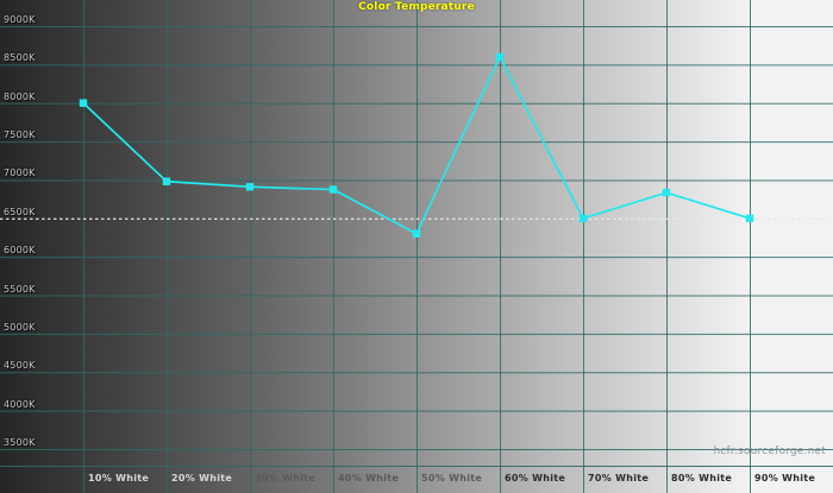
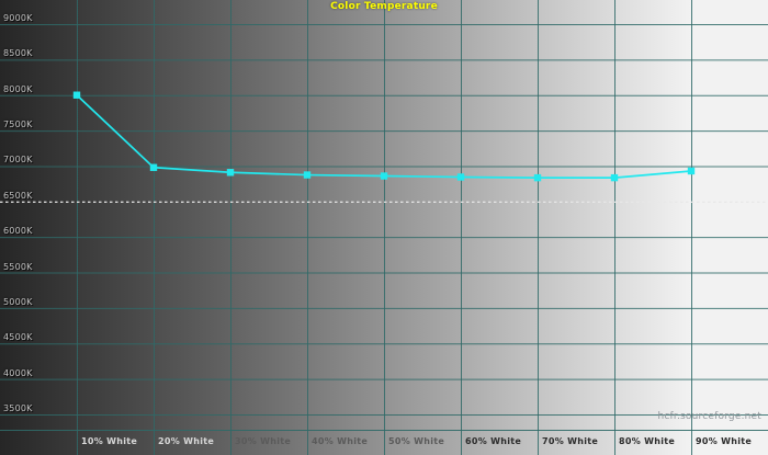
50% White: 6300K -> 6900K
60% White: 8600K -> 6800K
70% White: 6500K -> 6800K
90% White: 6500K -> 6900K
